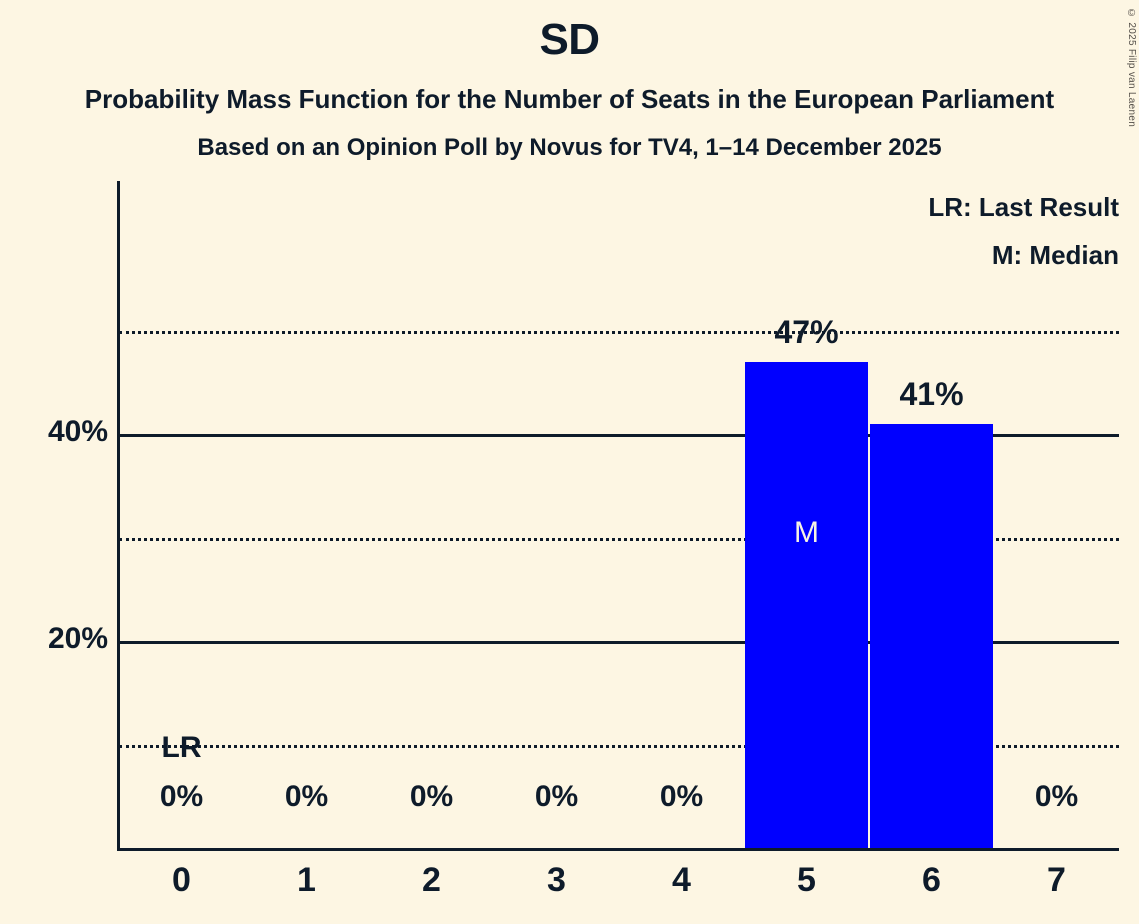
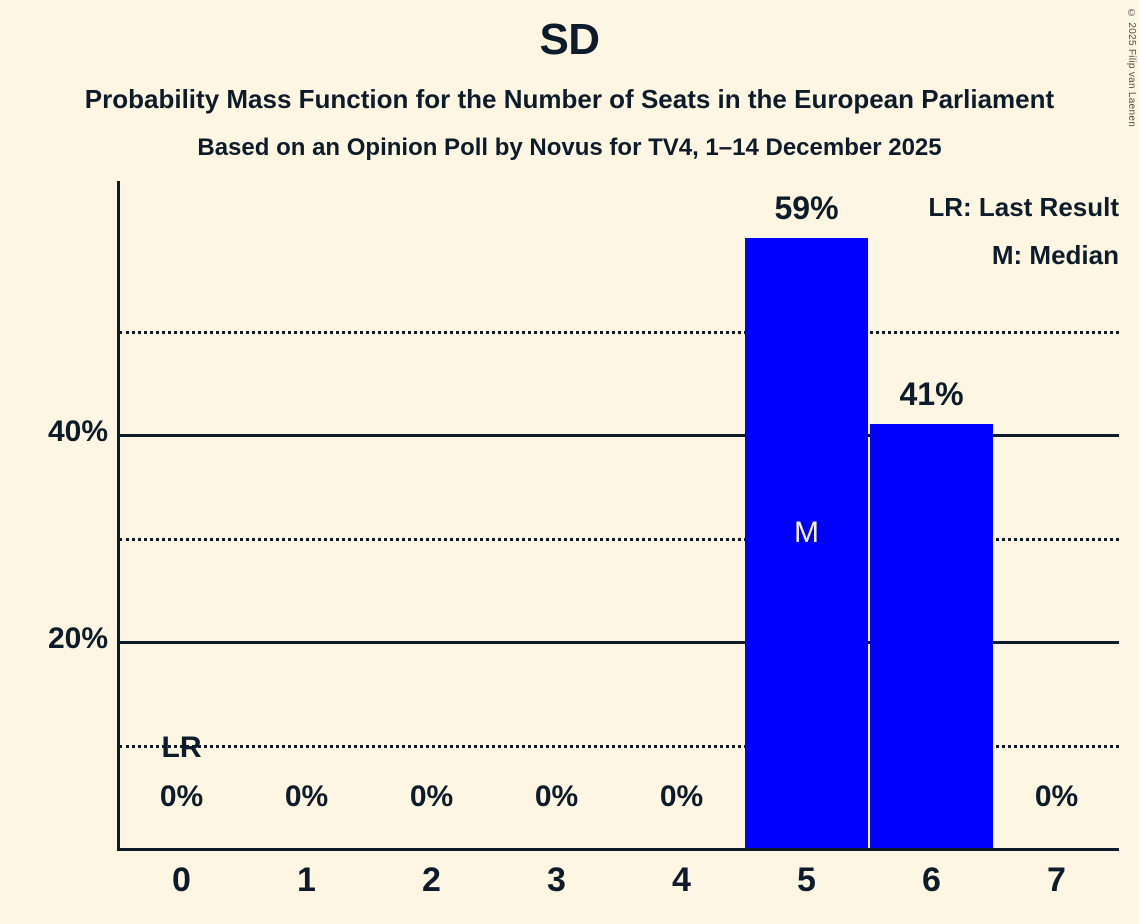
5: 47% -> 59%
